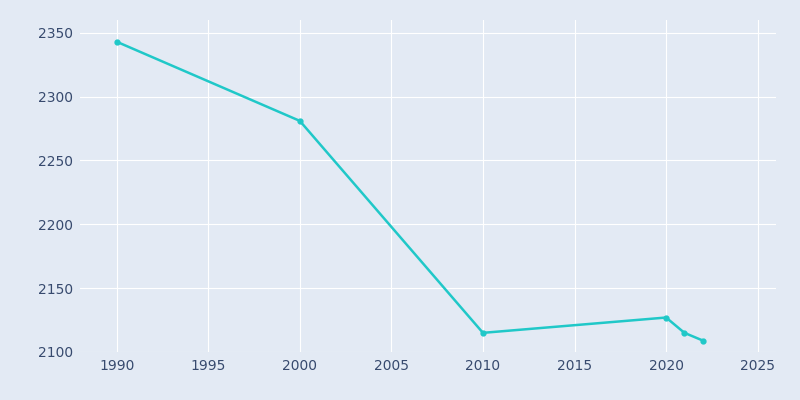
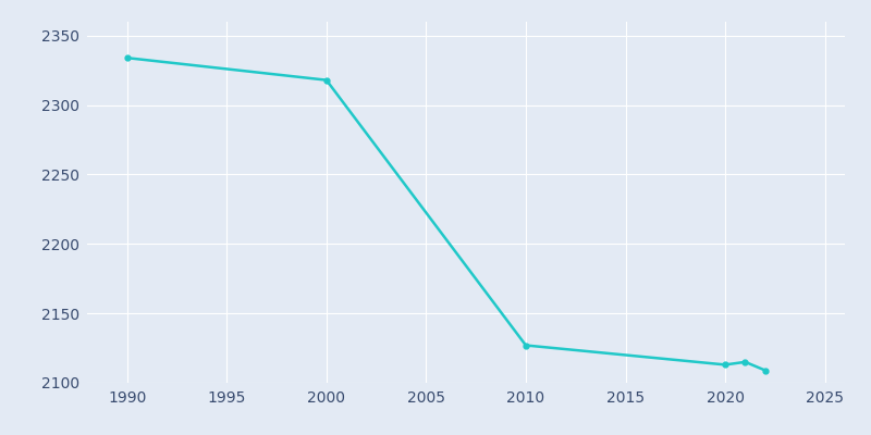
1990: 2343 -> 2334
2000: 2281 -> 2318
2010: 2115 -> 2127
2020: 2127 -> 2113
